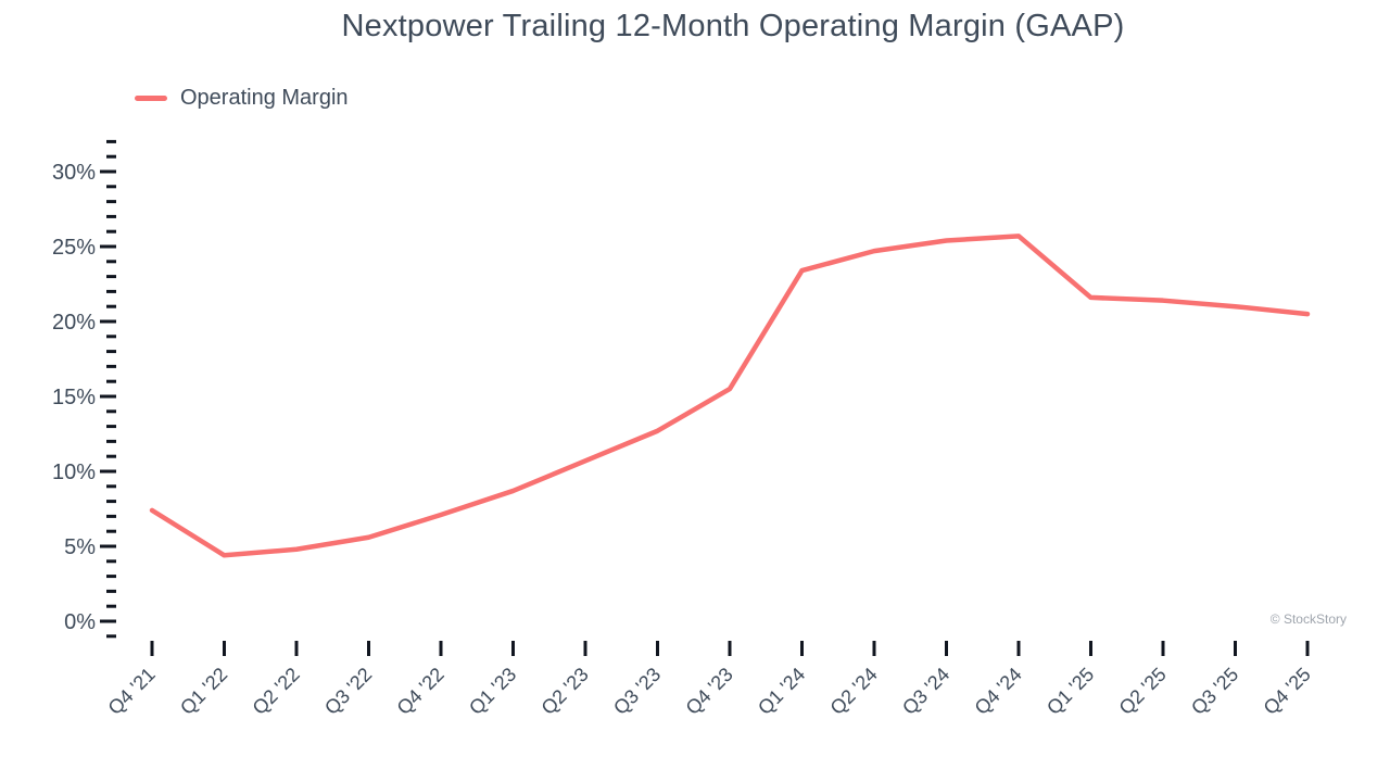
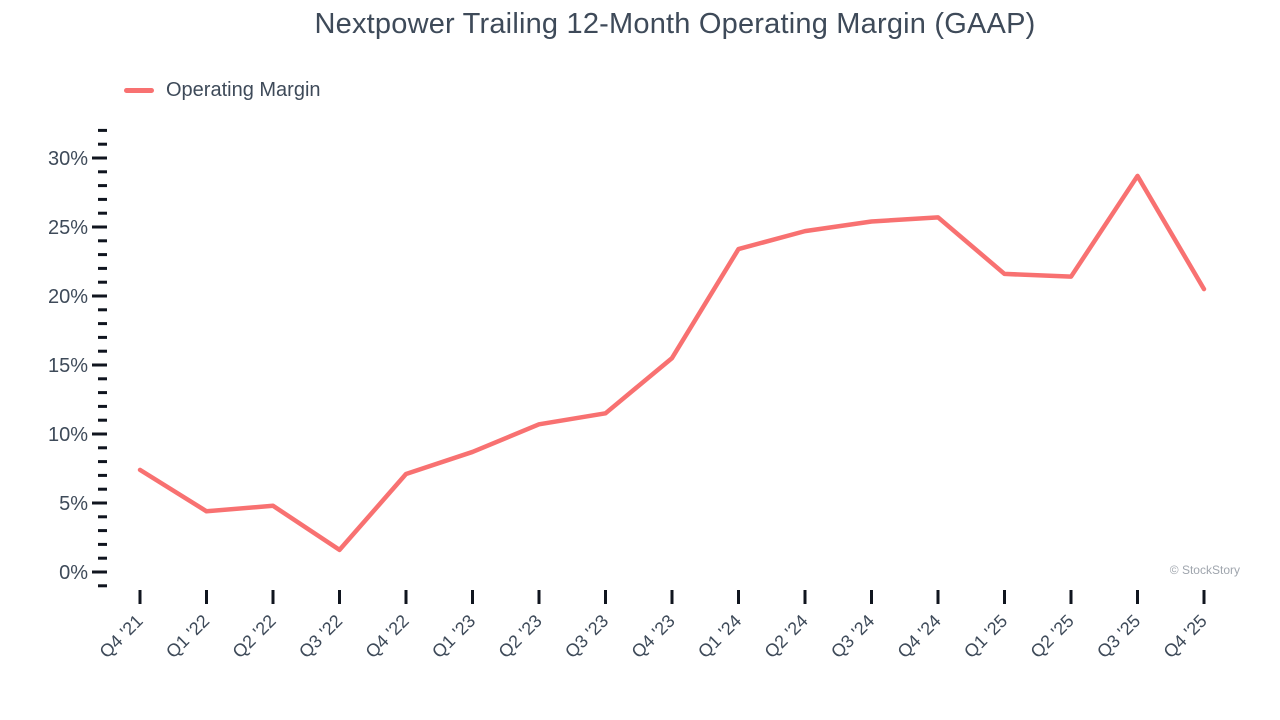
Q3 '22: 5.6% -> 1.6%
Q3 '23: 12.7% -> 11.5%
Q3 '25: 21.0% -> 28.7%
